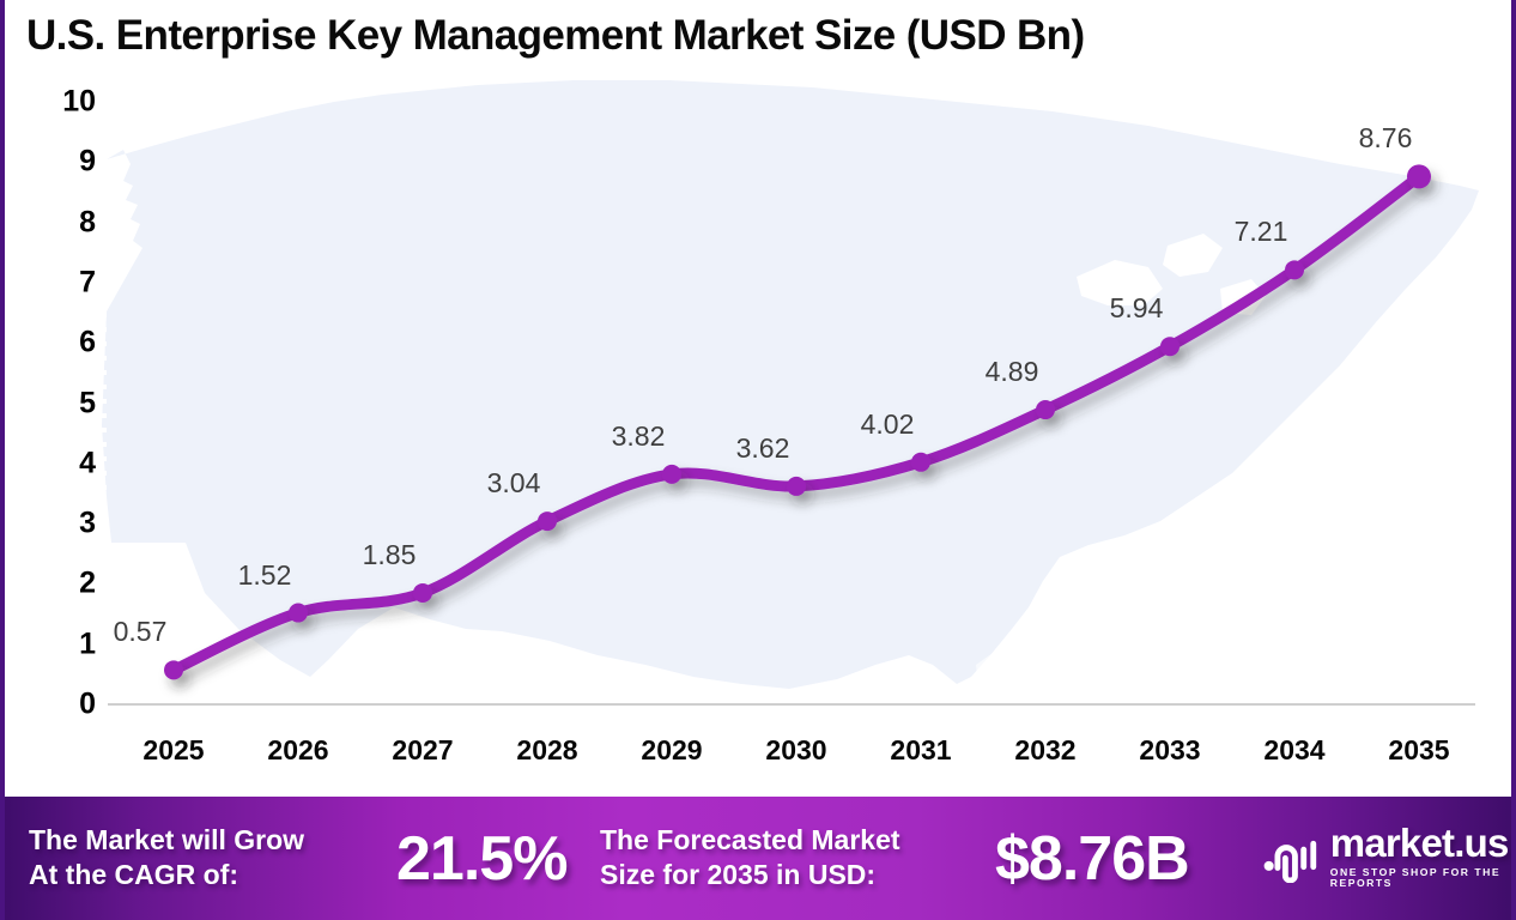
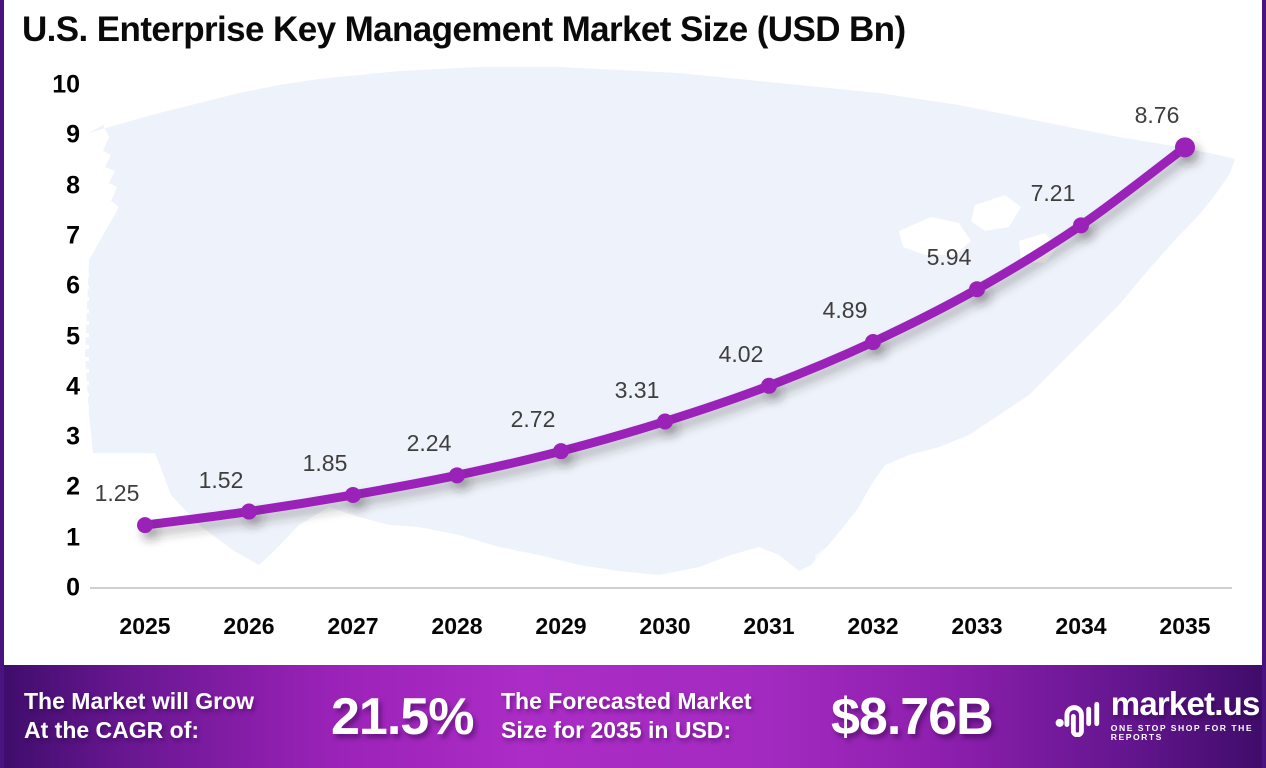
2025: 0.57 -> 1.25
2028: 3.04 -> 2.24
2029: 3.82 -> 2.72
2030: 3.62 -> 3.31
